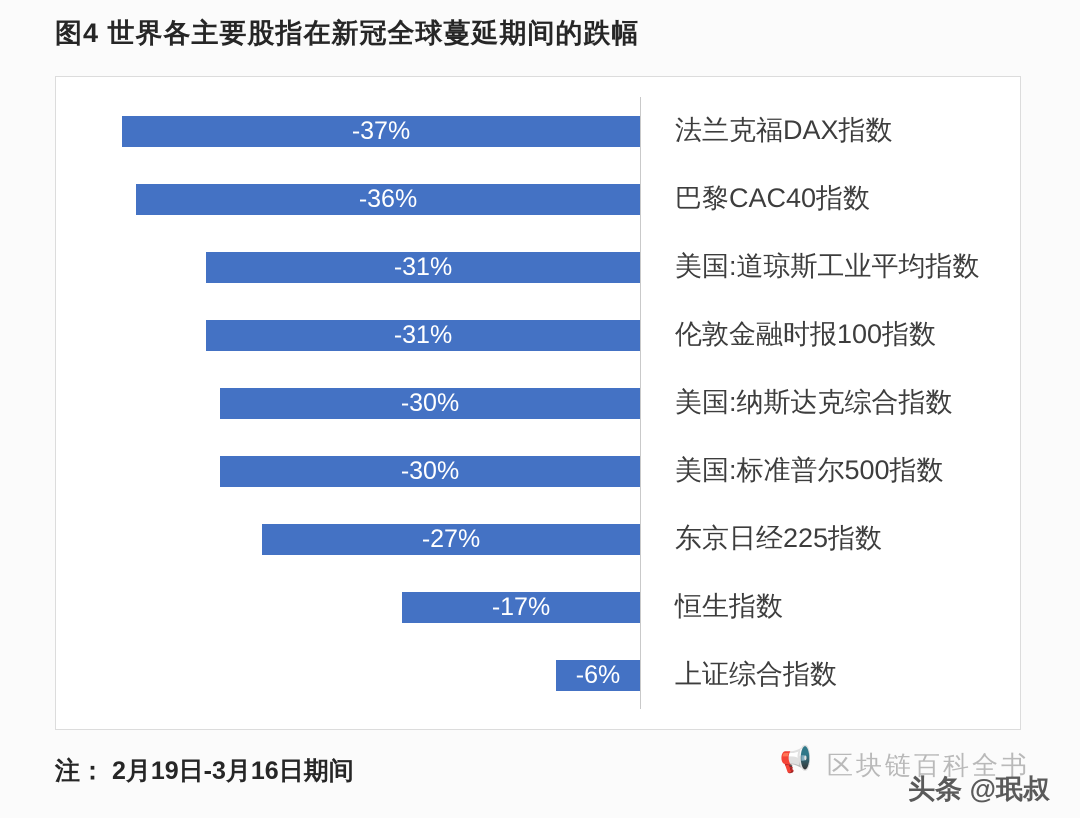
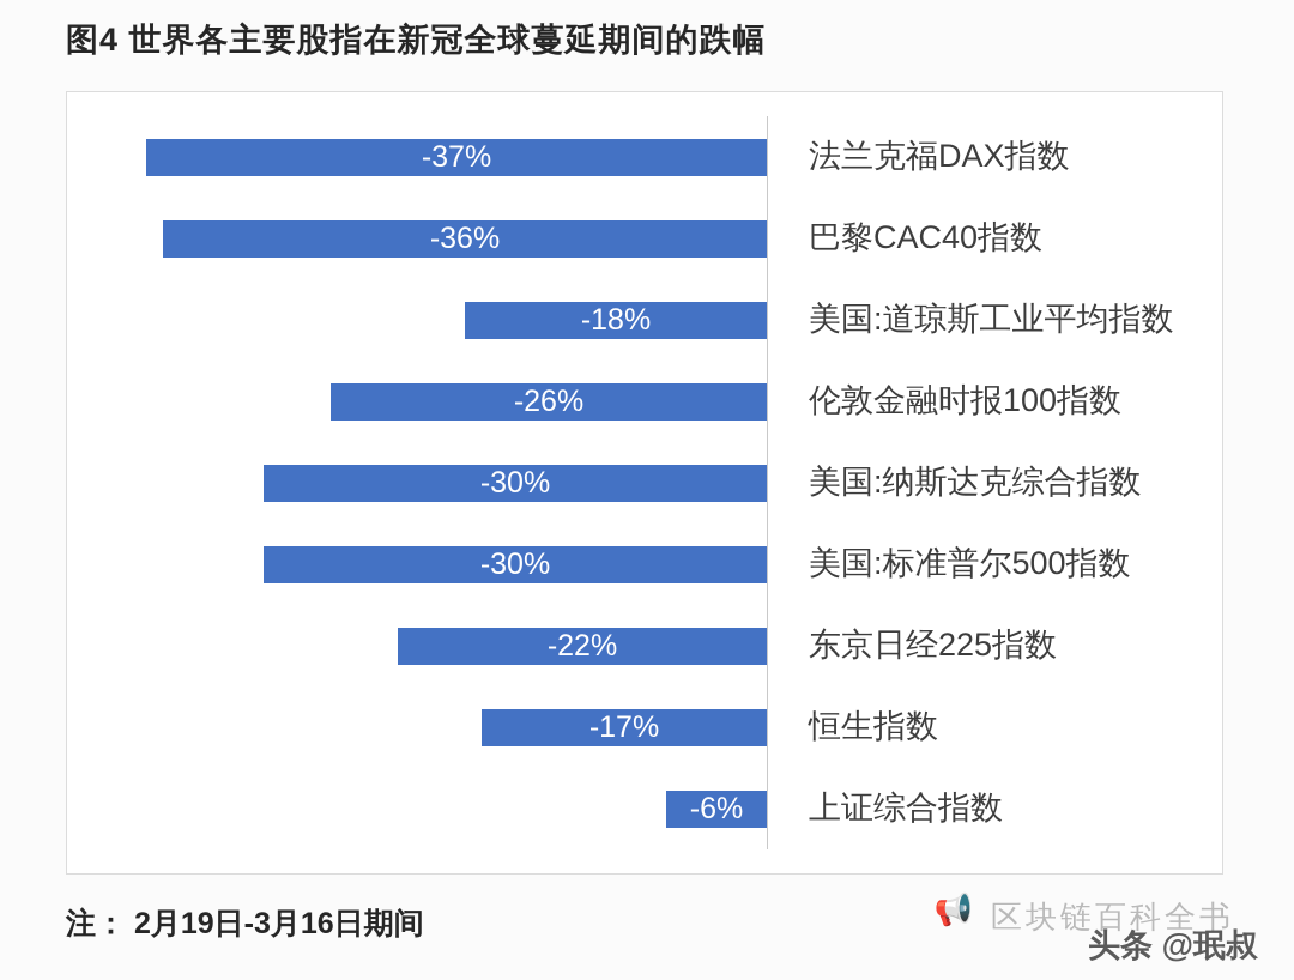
美国:道琼斯工业平均指数: -31% -> -18%
伦敦金融时报100指数: -31% -> -26%
东京日经225指数: -27% -> -22%
